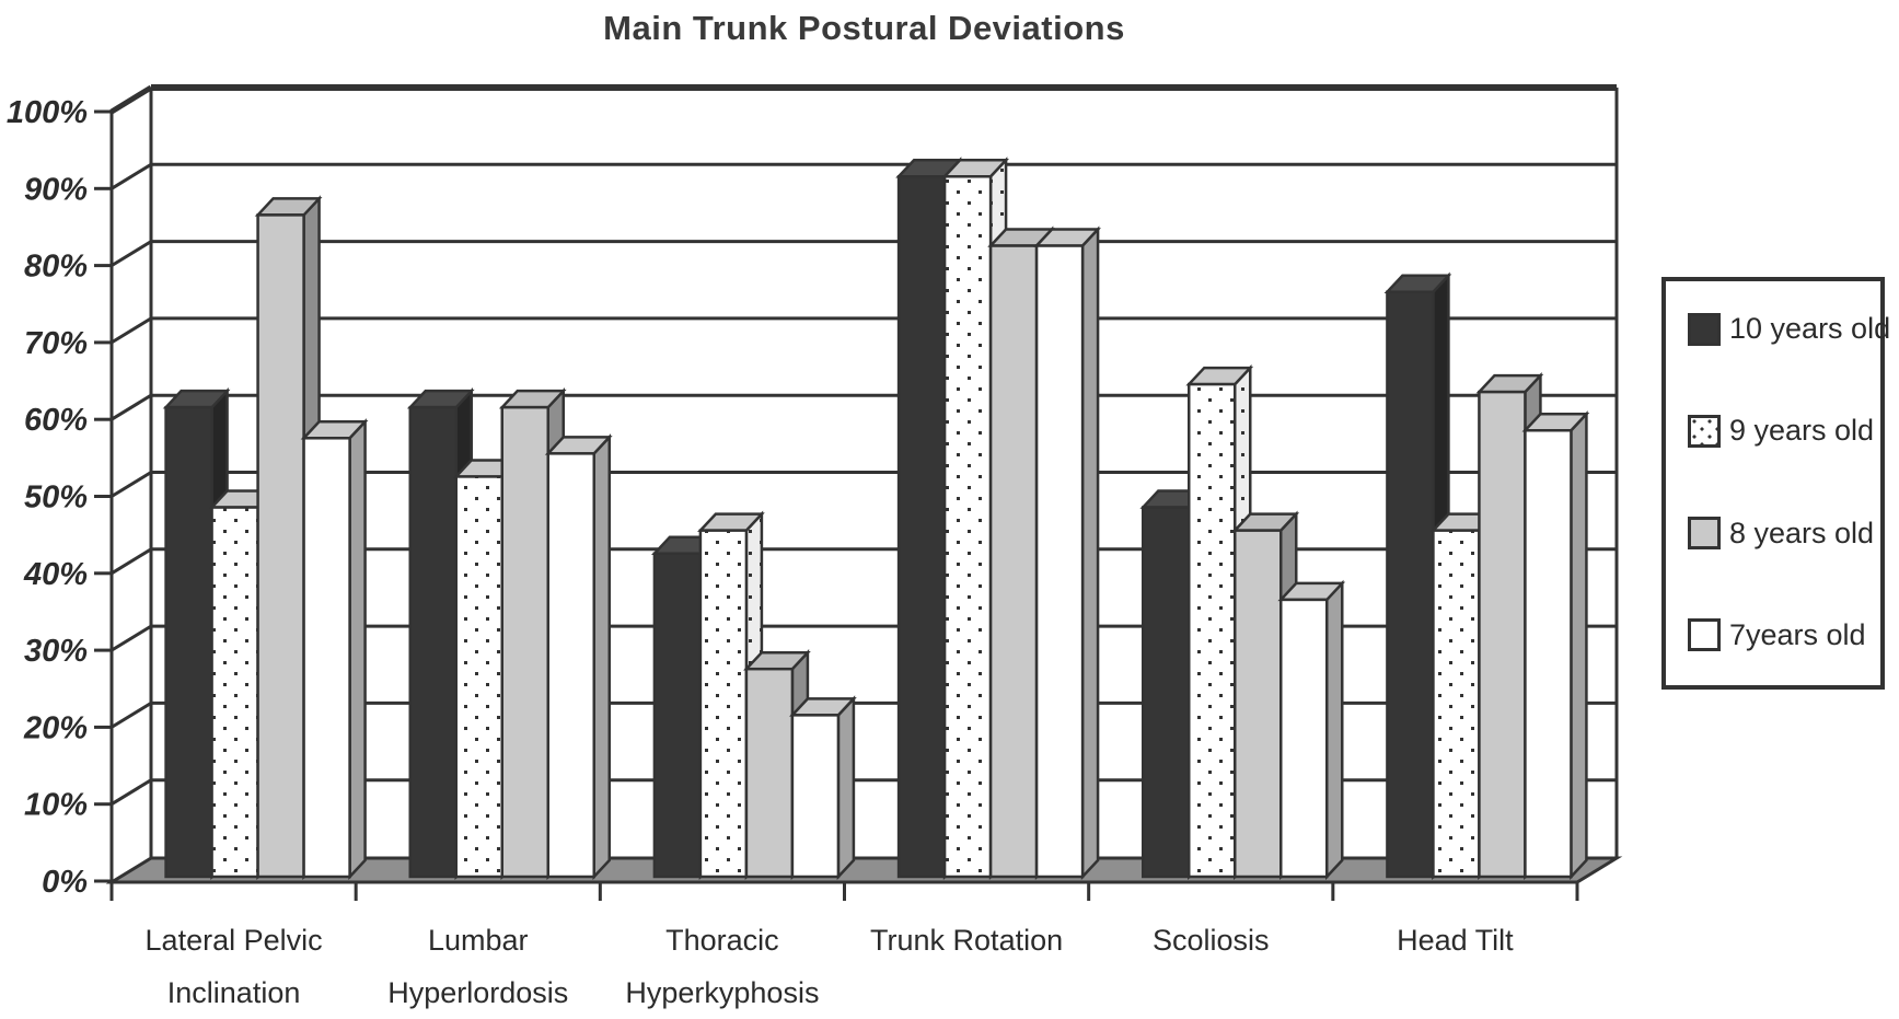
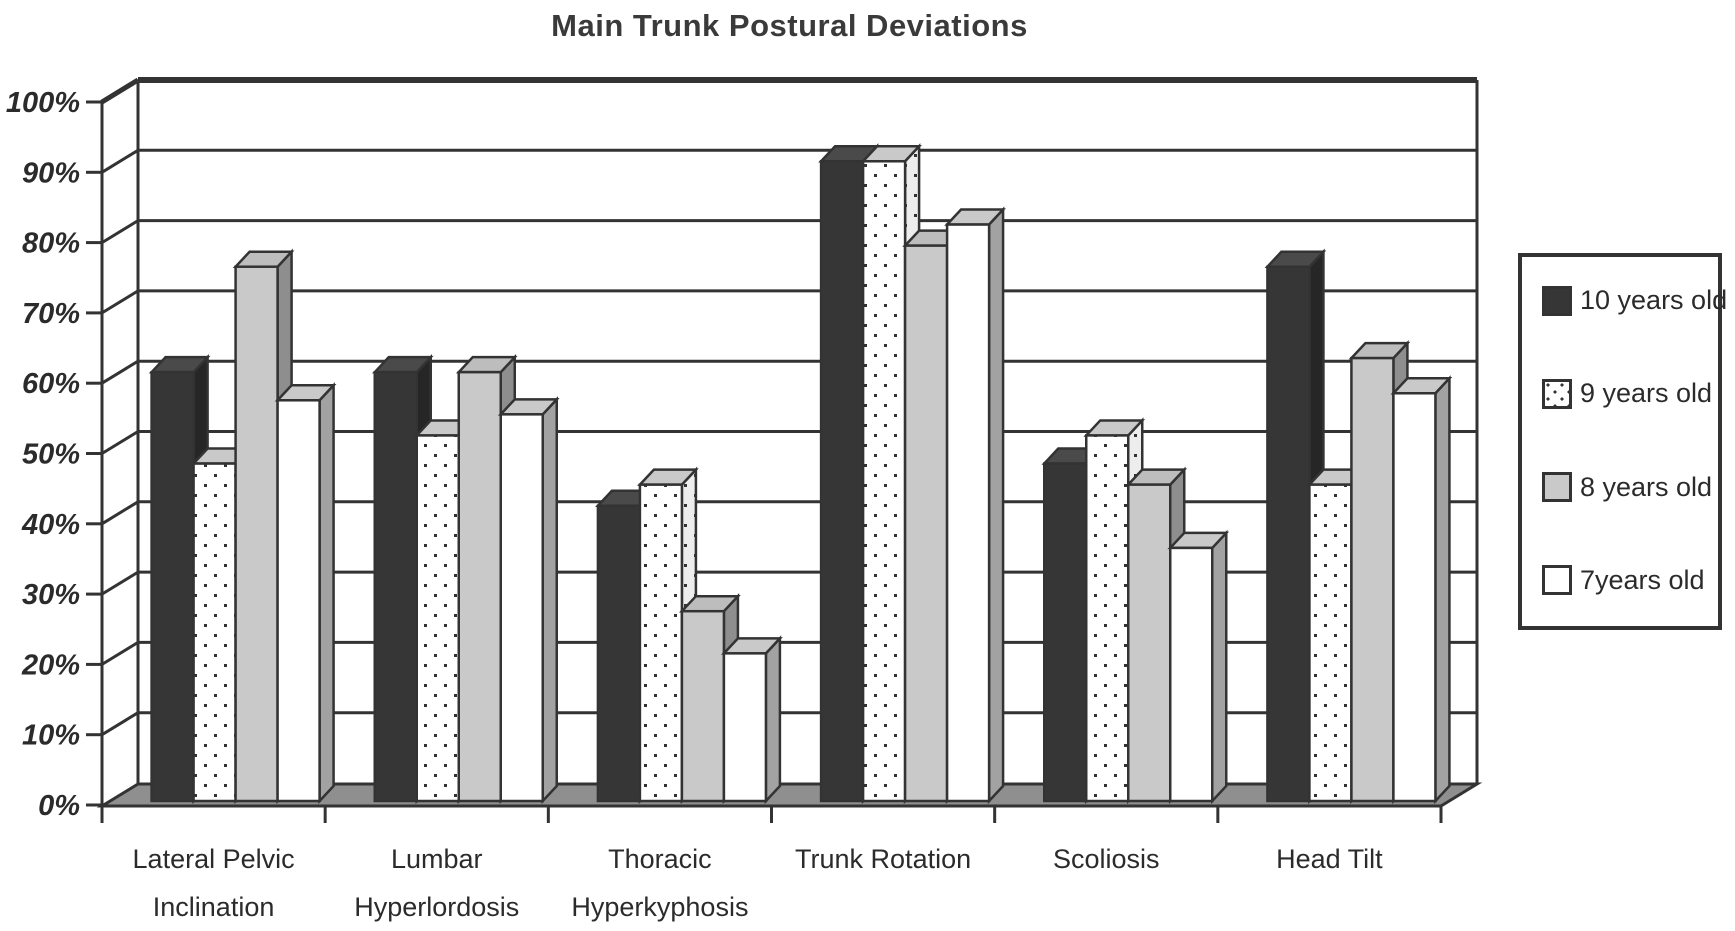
8 years old/Lateral Pelvic Inclination: 86% -> 76%
8 years old/Trunk Rotation: 82% -> 79%
9 years old/Scoliosis: 64% -> 52%
